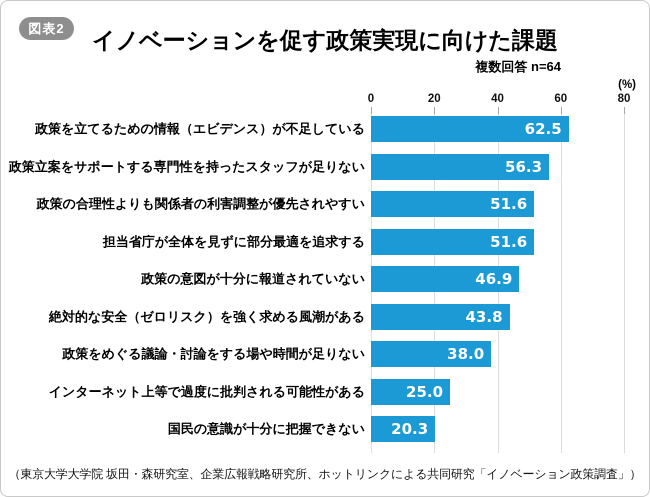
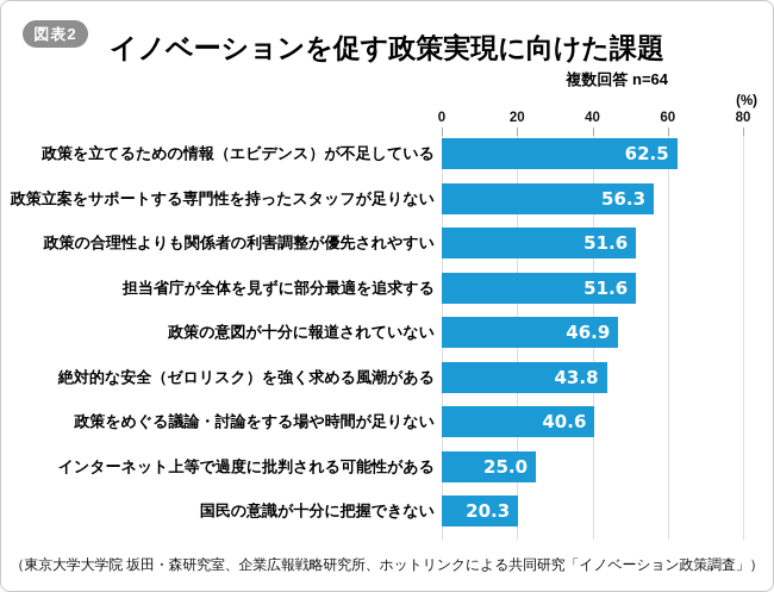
政策をめぐる議論・討論をする場や時間が足りない: 38.0 -> 40.6
